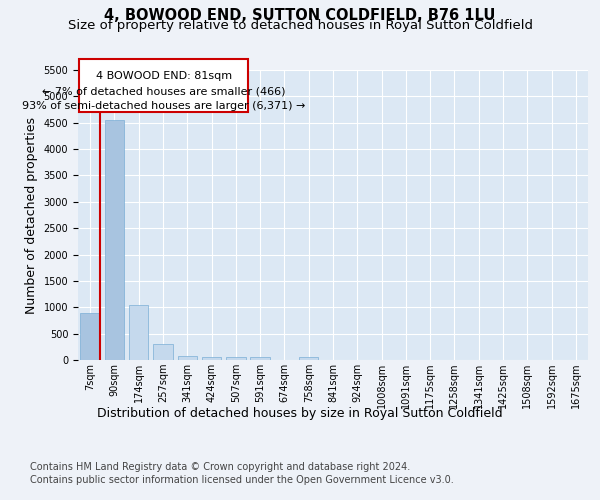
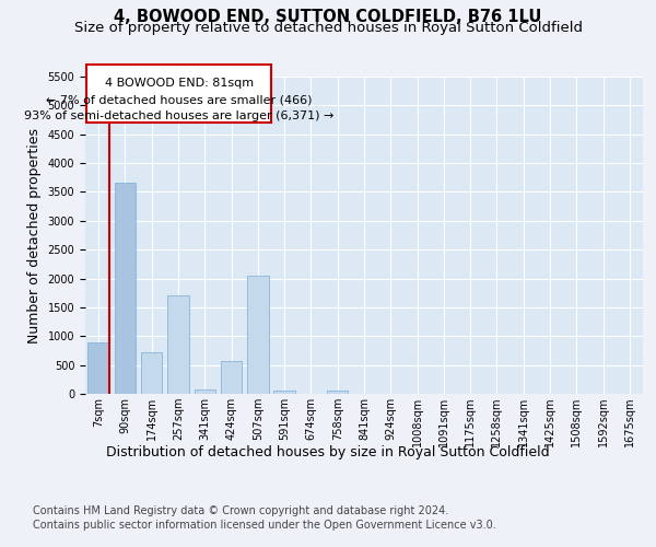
90sqm: 4550 -> 3660
174sqm: 1050 -> 720
257sqm: 300 -> 1700
424sqm: 60 -> 560
507sqm: 60 -> 2040
